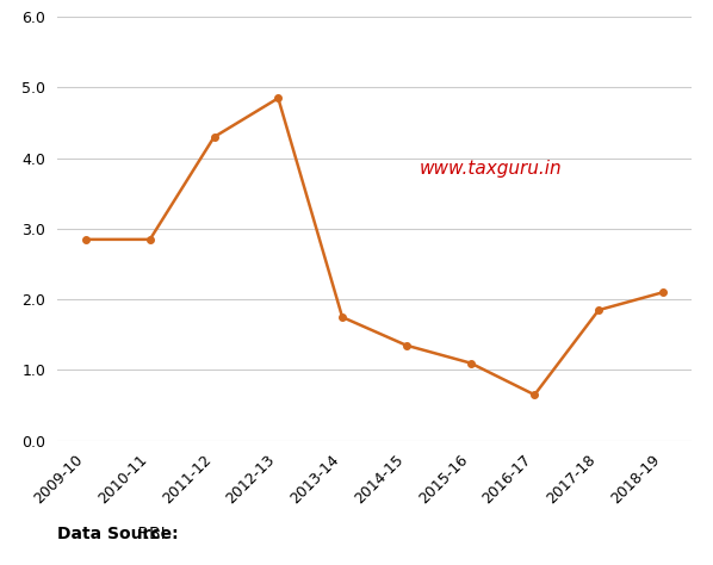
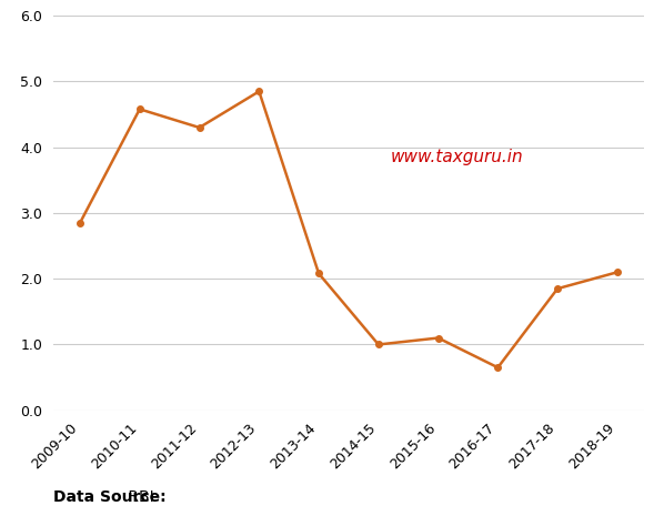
2010-11: 2.85 -> 4.58
2013-14: 1.75 -> 2.08
2014-15: 1.35 -> 1.00
